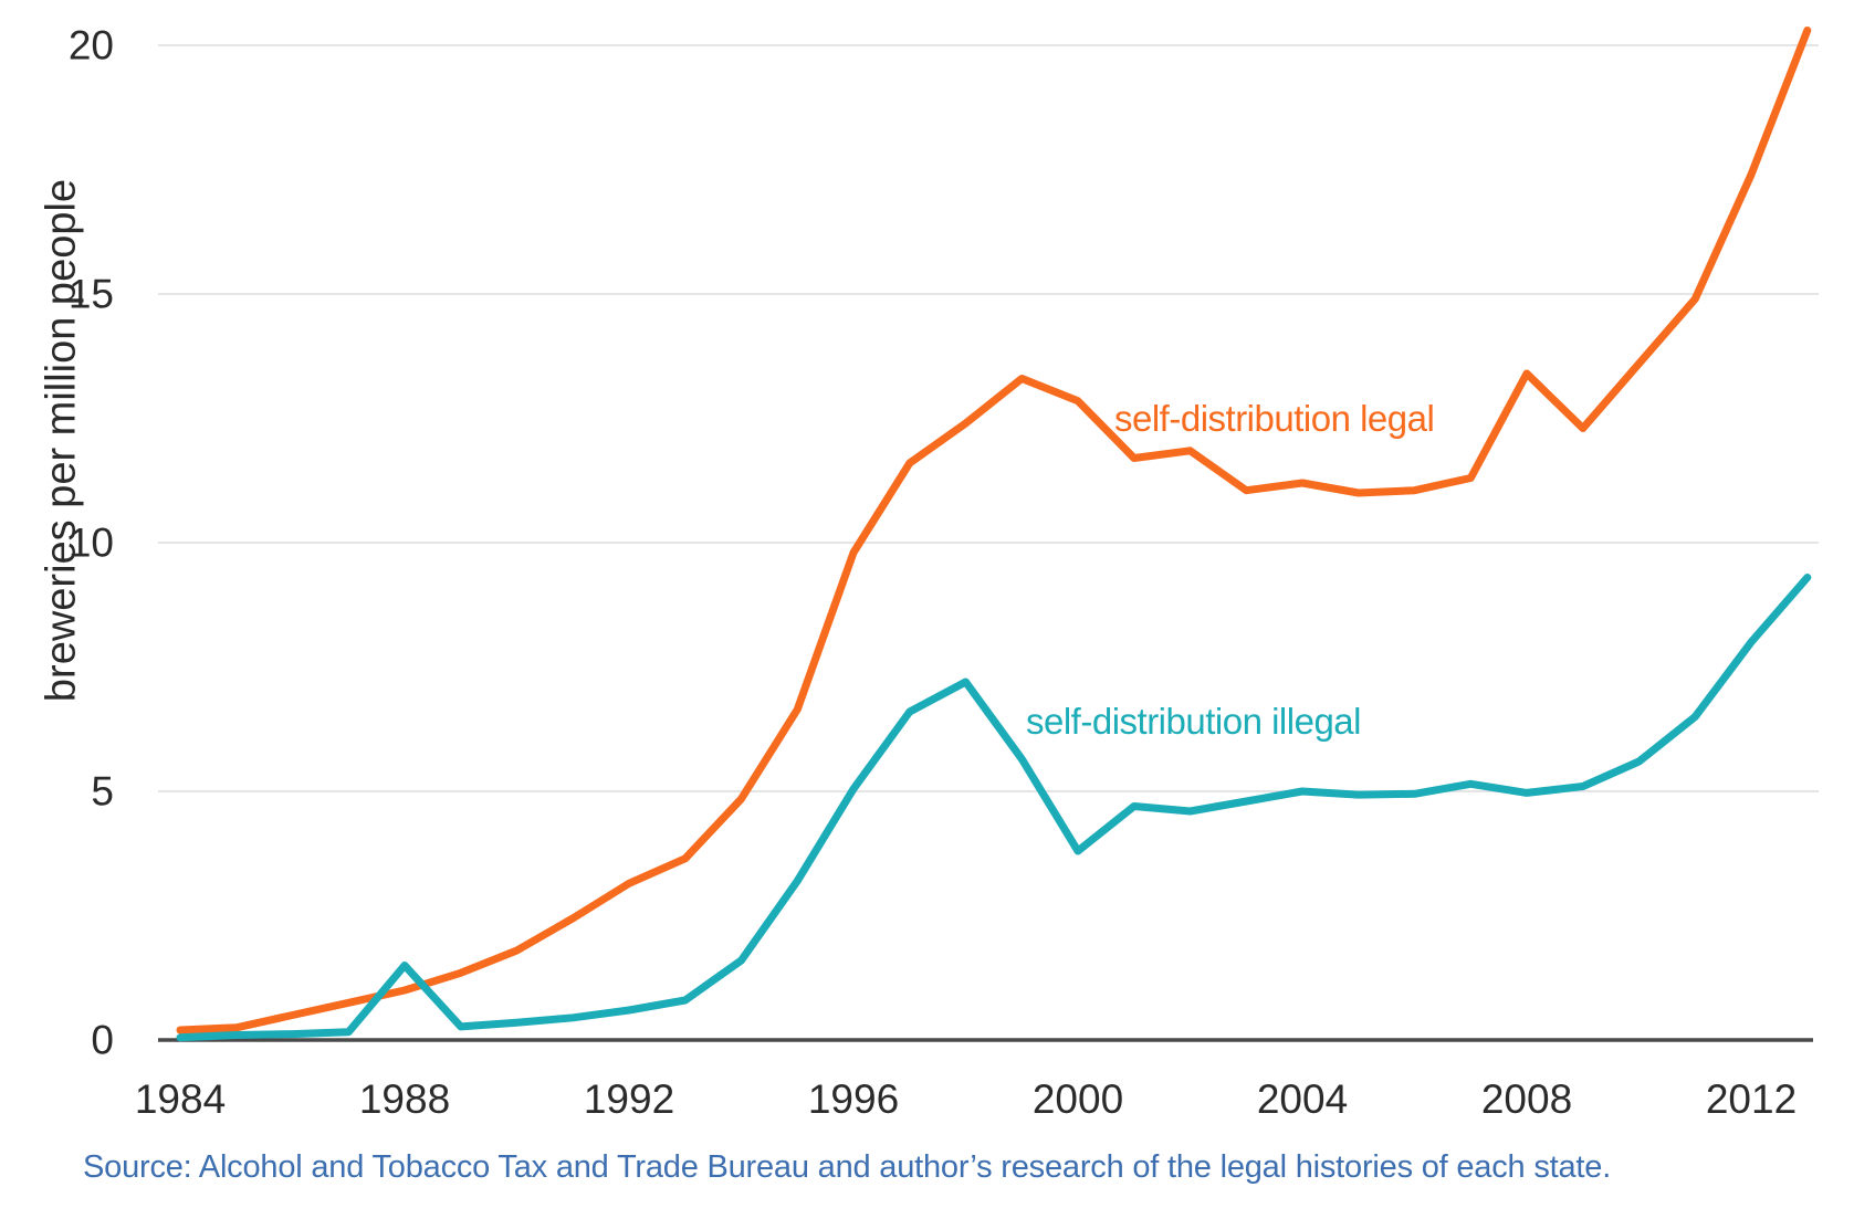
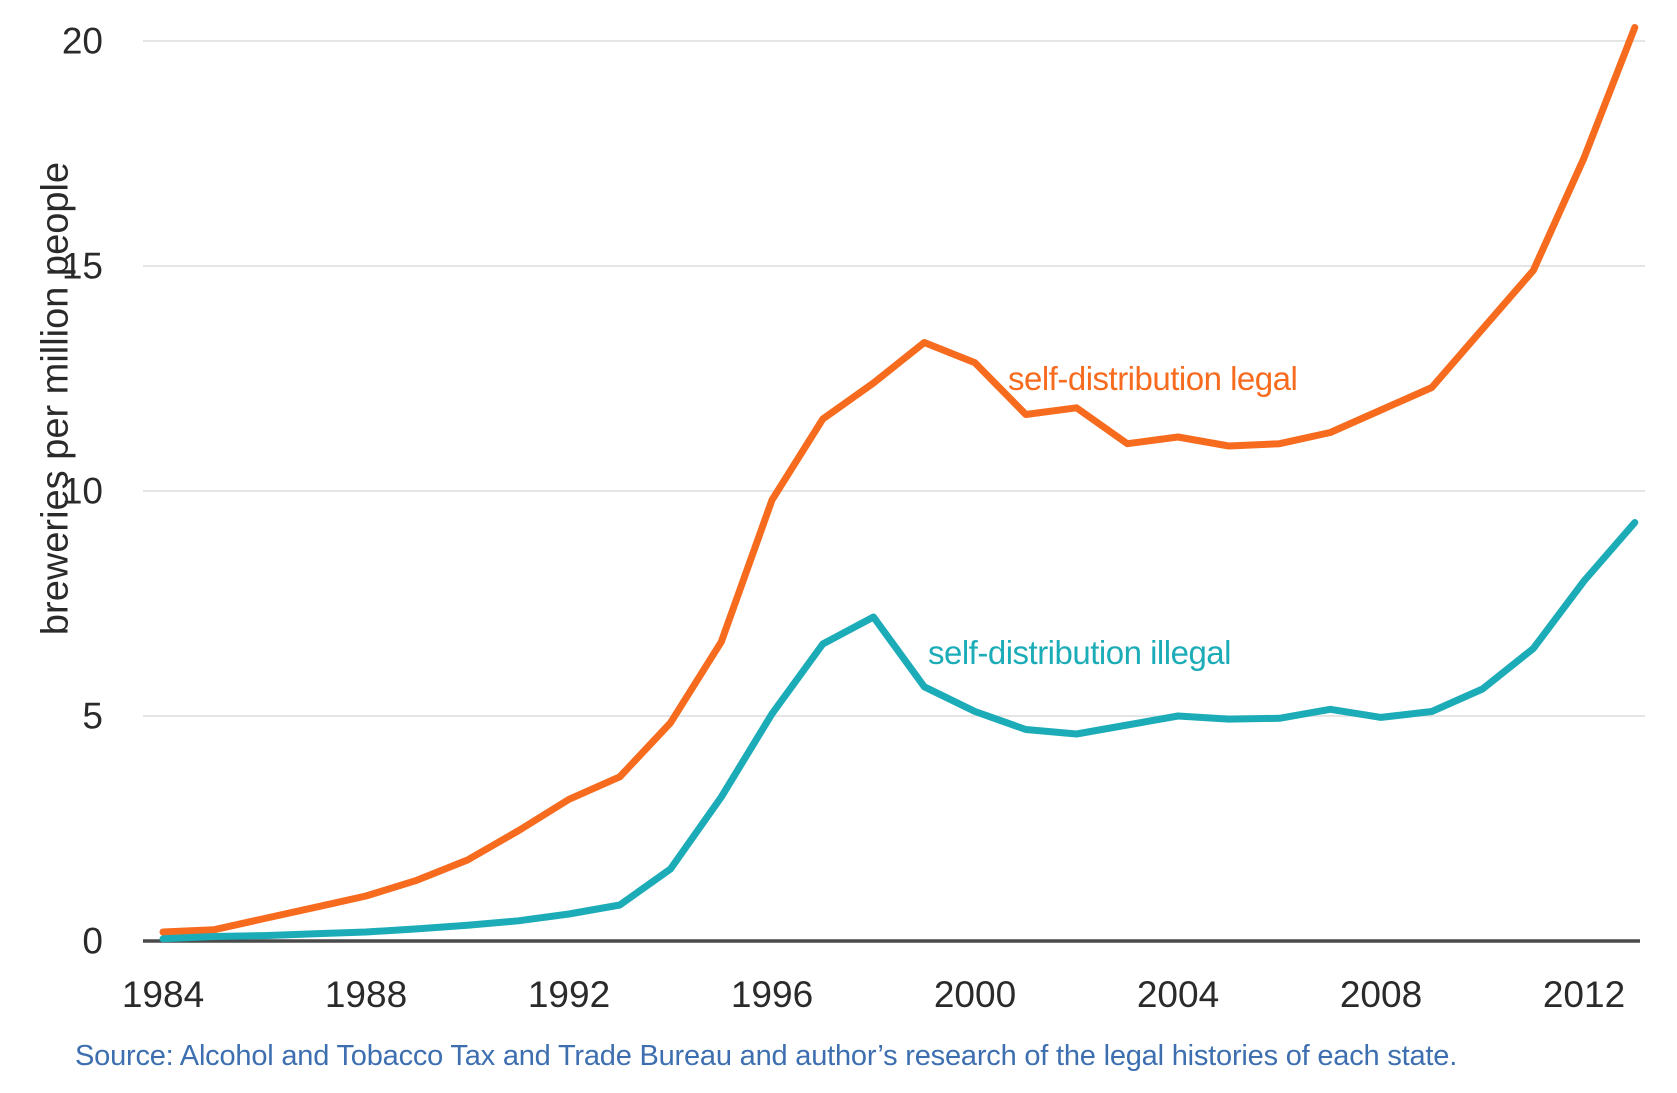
self-distribution illegal/1988: 1.5 -> 0.2
self-distribution illegal/2000: 3.8 -> 5.1
self-distribution legal/2008: 13.4 -> 11.8
